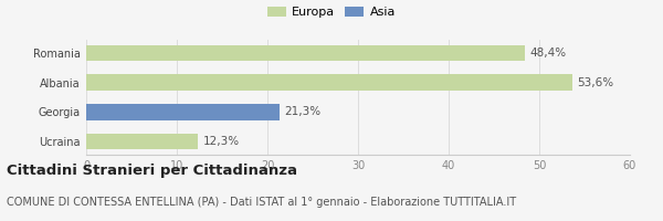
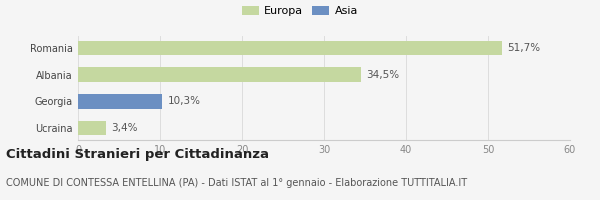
Romania: 48,4% -> 51,7%
Albania: 53,6% -> 34,5%
Georgia: 21,3% -> 10,3%
Ucraina: 12,3% -> 3,4%
